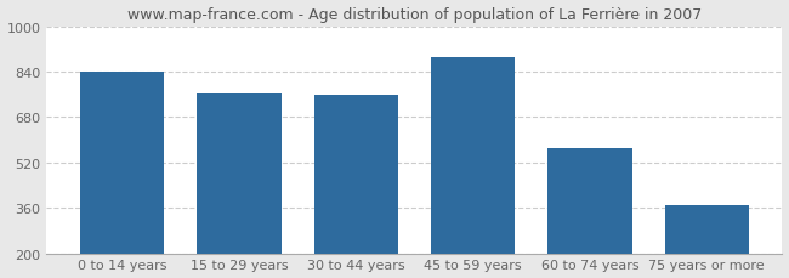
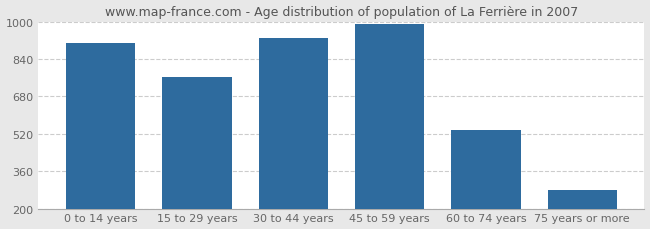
0 to 14 years: 840 -> 910
30 to 44 years: 760 -> 928
45 to 59 years: 890 -> 988
60 to 74 years: 570 -> 535
75 years or more: 370 -> 278
